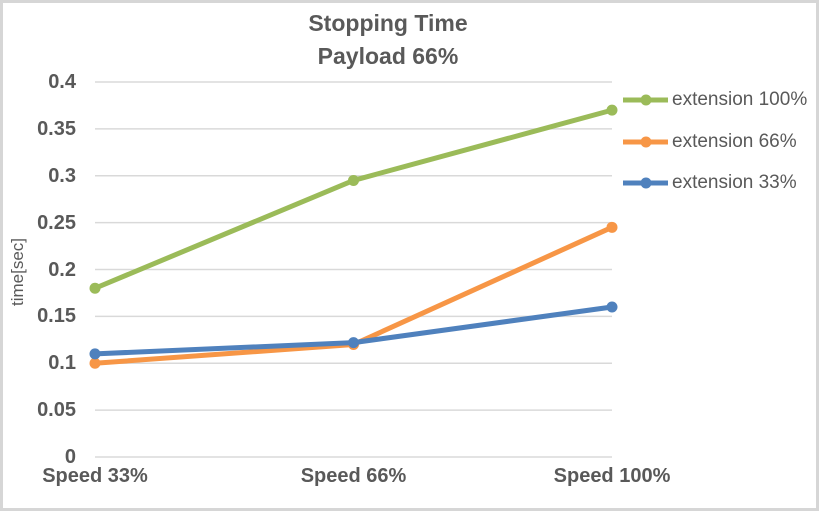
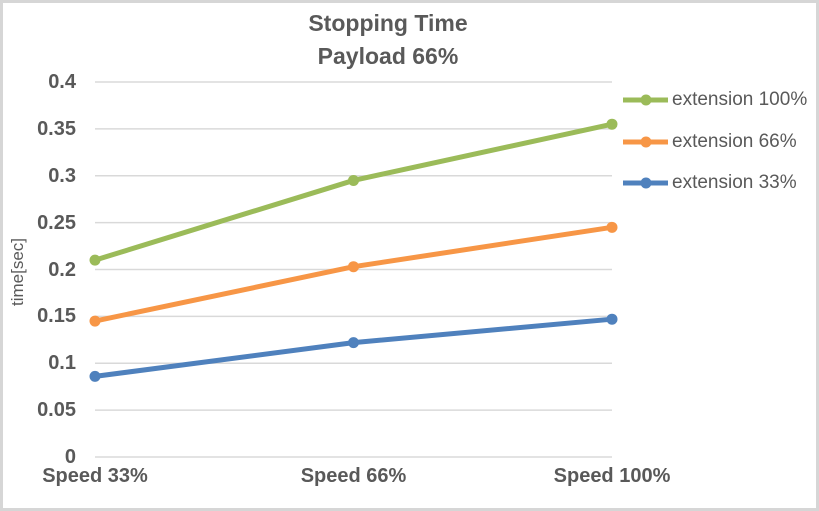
extension 100%/Speed 33%: 0.18 -> 0.21
extension 66%/Speed 33%: 0.10 -> 0.14
extension 33%/Speed 33%: 0.11 -> 0.09
extension 66%/Speed 66%: 0.12 -> 0.20
extension 100%/Speed 100%: 0.37 -> 0.35
extension 33%/Speed 100%: 0.16 -> 0.15
